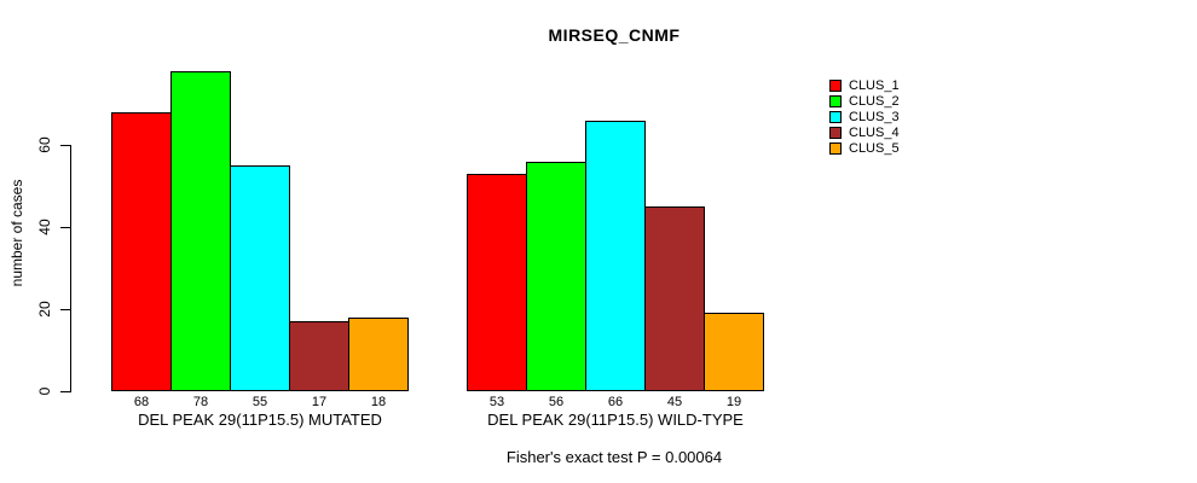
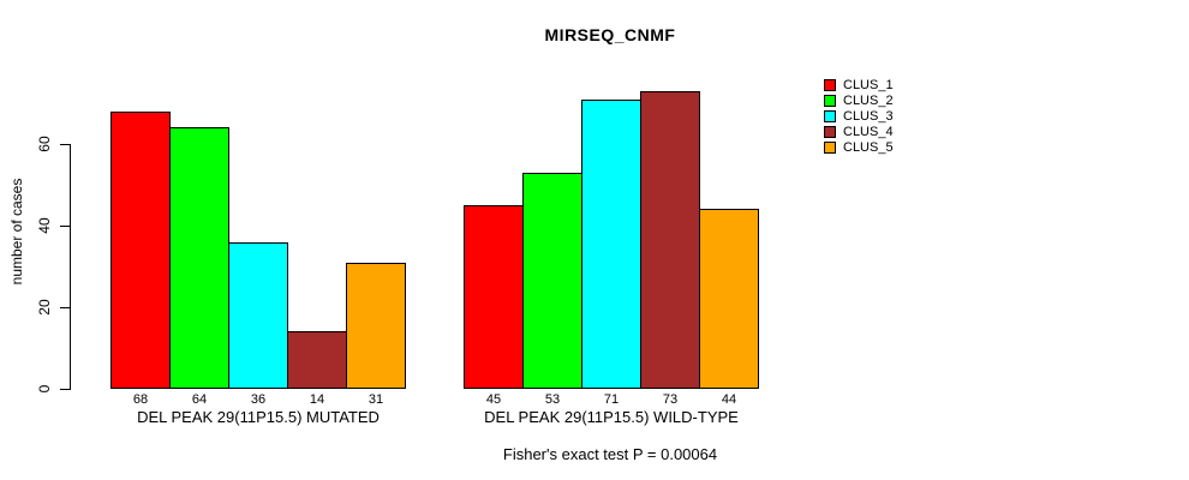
CLUS_2/DEL PEAK 29(11P15.5) MUTATED: 78 -> 64
CLUS_3/DEL PEAK 29(11P15.5) MUTATED: 55 -> 36
CLUS_4/DEL PEAK 29(11P15.5) MUTATED: 17 -> 14
CLUS_5/DEL PEAK 29(11P15.5) MUTATED: 18 -> 31
CLUS_1/DEL PEAK 29(11P15.5) WILD-TYPE: 53 -> 45
CLUS_2/DEL PEAK 29(11P15.5) WILD-TYPE: 56 -> 53
CLUS_3/DEL PEAK 29(11P15.5) WILD-TYPE: 66 -> 71
CLUS_4/DEL PEAK 29(11P15.5) WILD-TYPE: 45 -> 73
CLUS_5/DEL PEAK 29(11P15.5) WILD-TYPE: 19 -> 44
